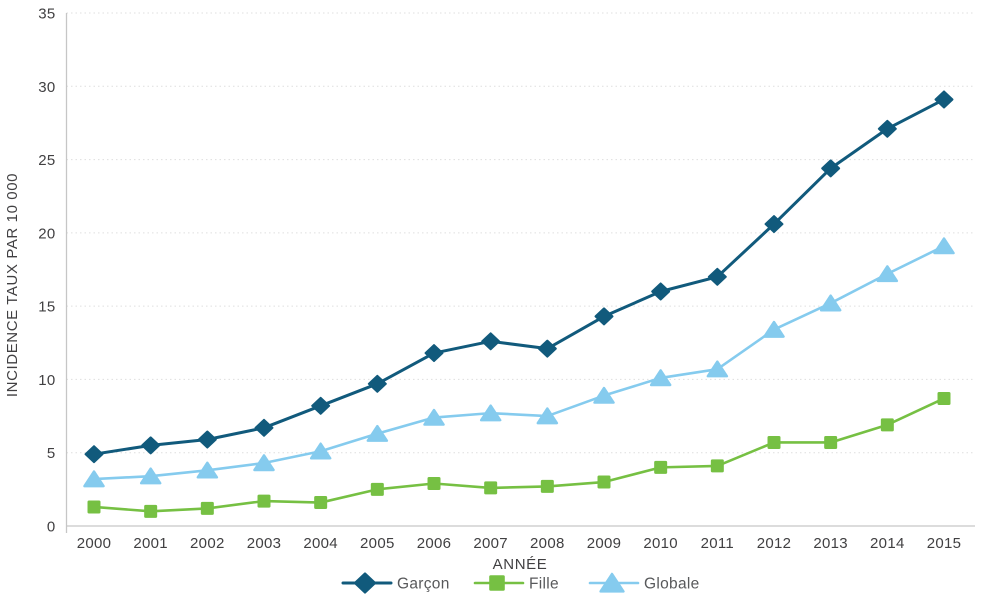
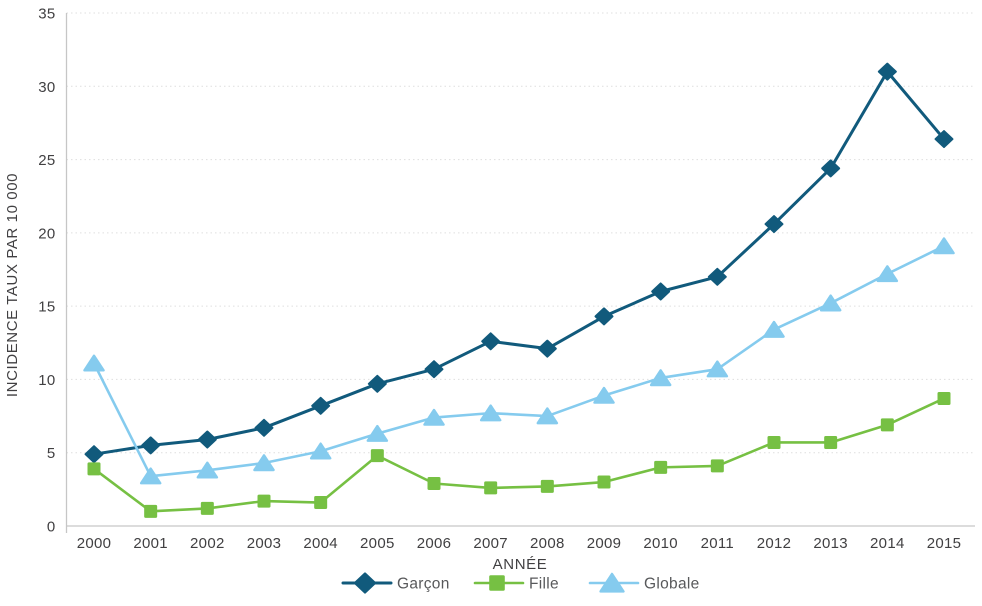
Fille/2000: 1.3 -> 3.9
Globale/2000: 3.2 -> 11.1
Fille/2005: 2.5 -> 4.8
Garçon/2006: 11.8 -> 10.7
Garçon/2014: 27.1 -> 31.0
Garçon/2015: 29.1 -> 26.4
